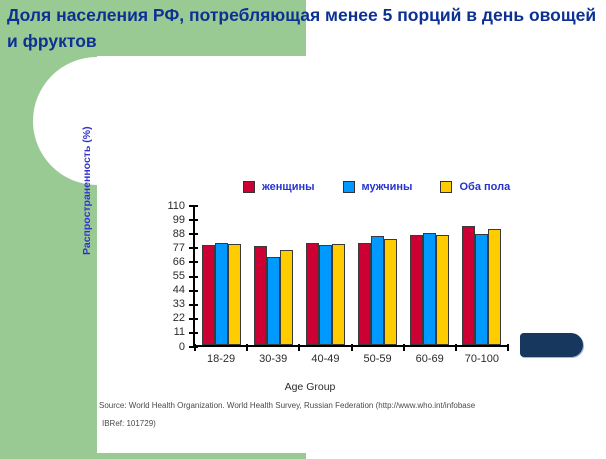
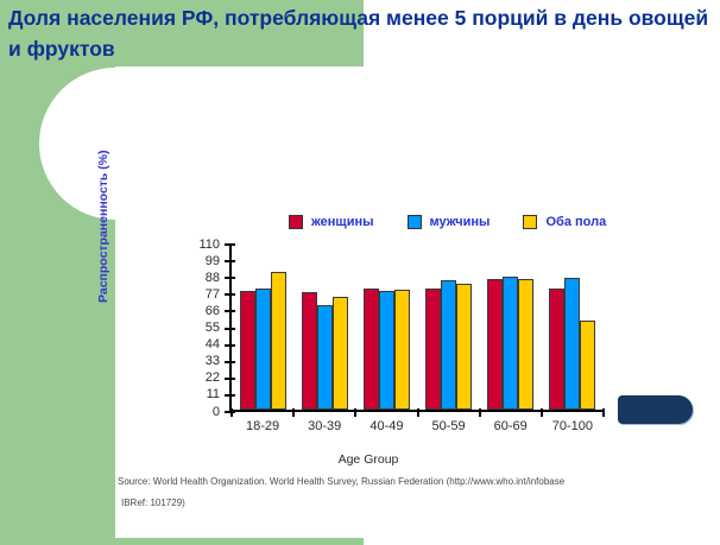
Оба пола/18-29: 80 -> 92
женщины/70-100: 94 -> 81
Оба пола/70-100: 92 -> 59
